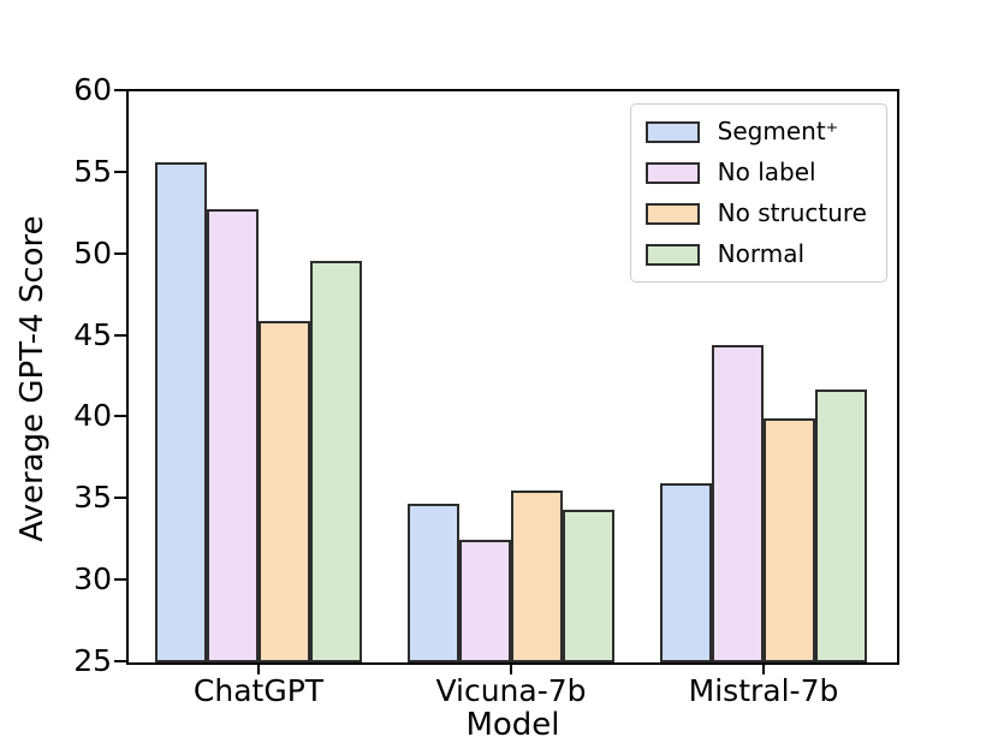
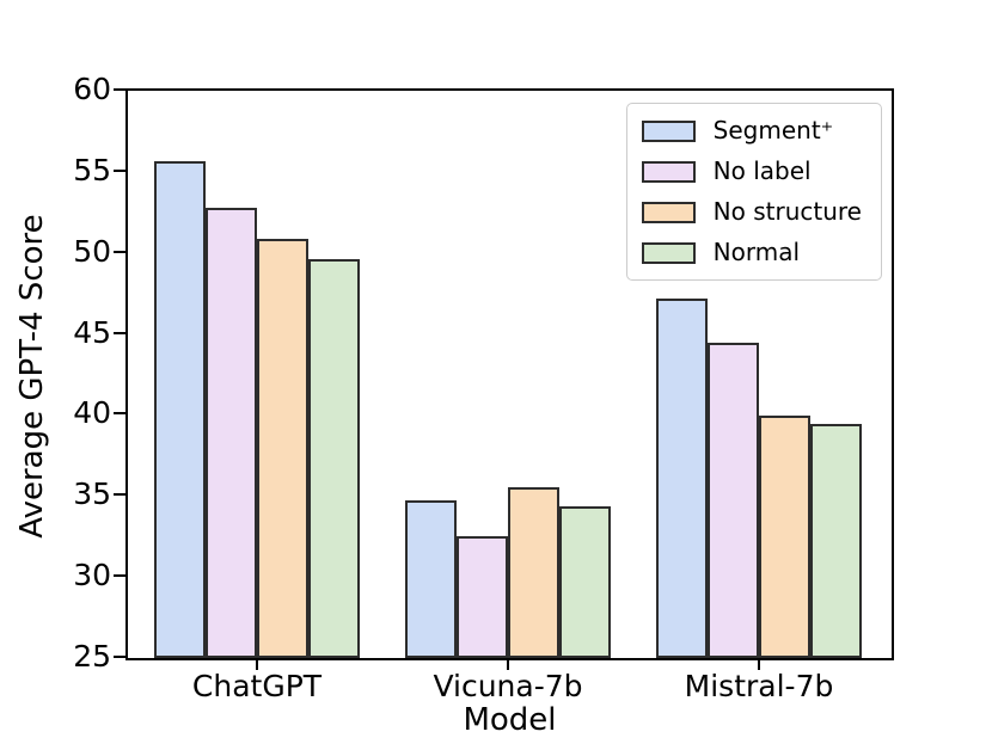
No structure/ChatGPT: 45.8 -> 50.7
Segment⁺/Mistral-7b: 35.8 -> 47.0
Normal/Mistral-7b: 41.6 -> 39.3
